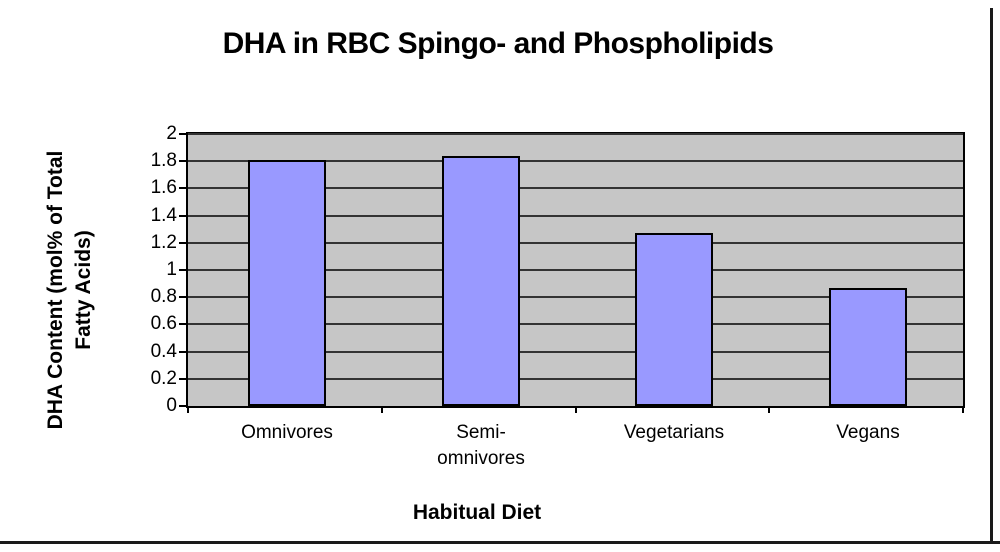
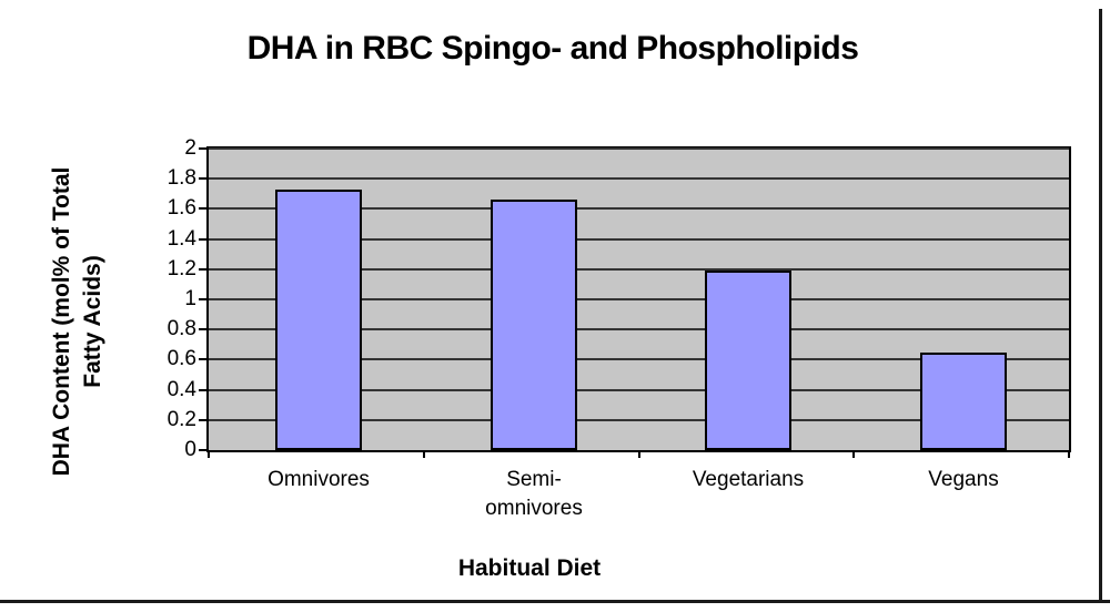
Omnivores: 1.81 -> 1.73
Semi-omnivores: 1.84 -> 1.66
Vegetarians: 1.27 -> 1.19
Vegans: 0.87 -> 0.65
